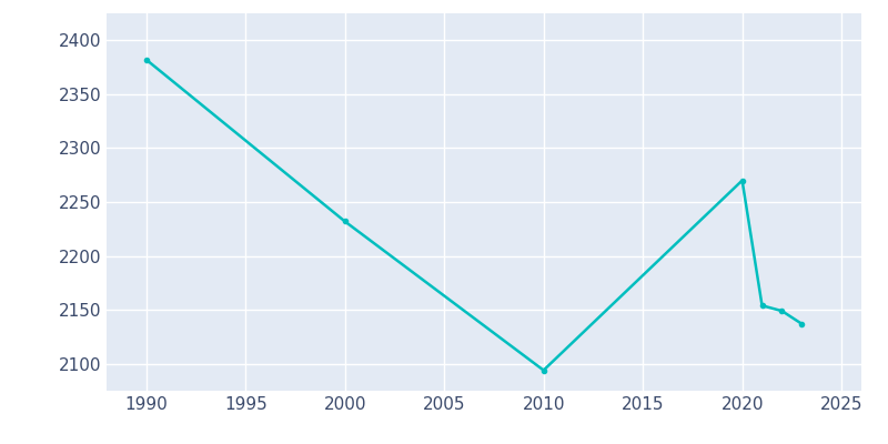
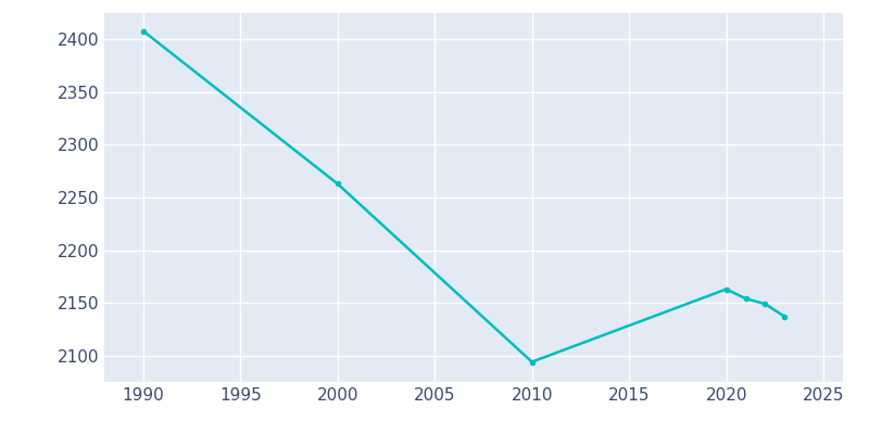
1990: 2382 -> 2408
2000: 2232 -> 2263
2020: 2270 -> 2163
